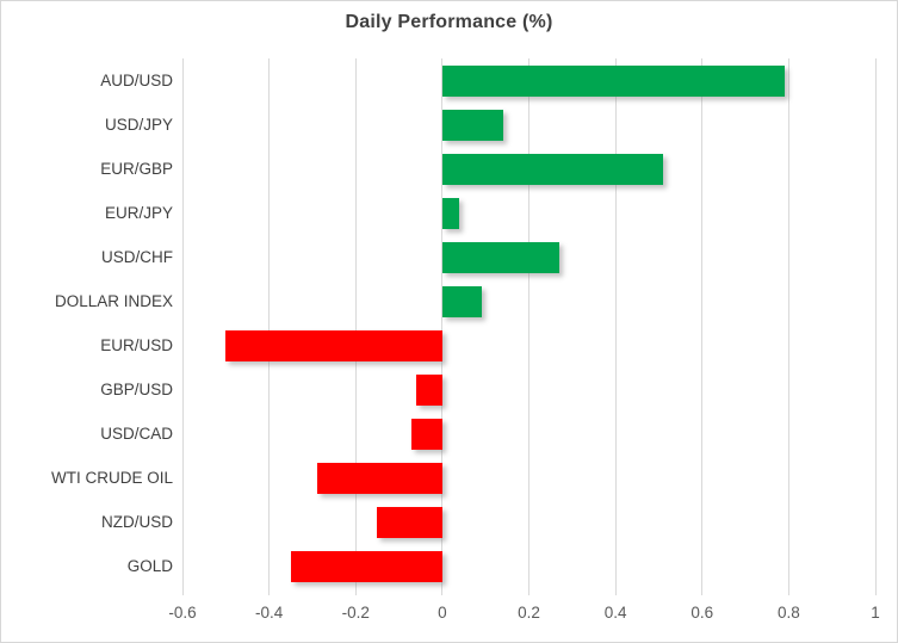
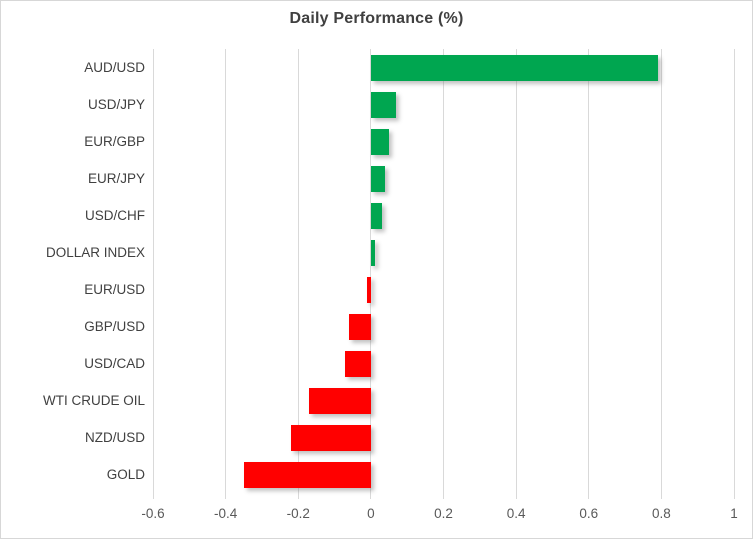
USD/JPY: 0.14 -> 0.07
EUR/GBP: 0.51 -> 0.05
USD/CHF: 0.27 -> 0.03
DOLLAR INDEX: 0.09 -> 0.01
EUR/USD: -0.50 -> -0.01
WTI CRUDE OIL: -0.29 -> -0.17
NZD/USD: -0.15 -> -0.22
